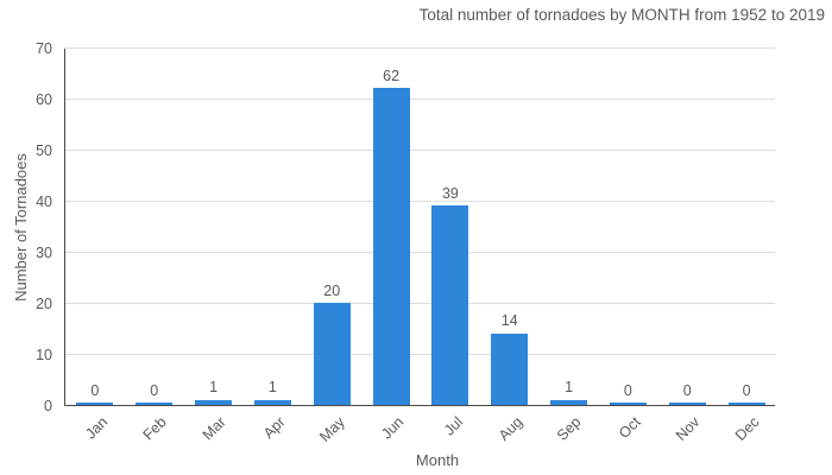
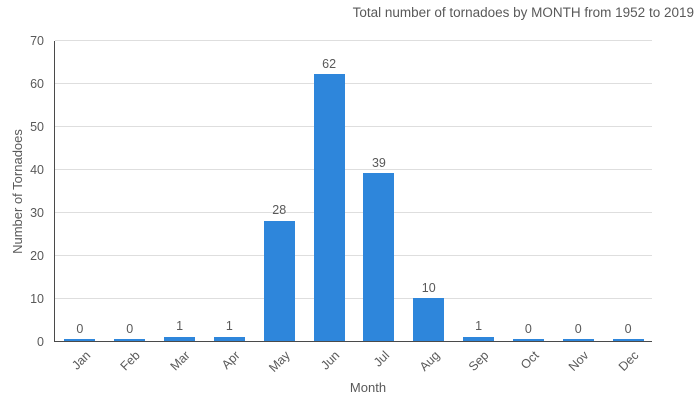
May: 20 -> 28
Aug: 14 -> 10
